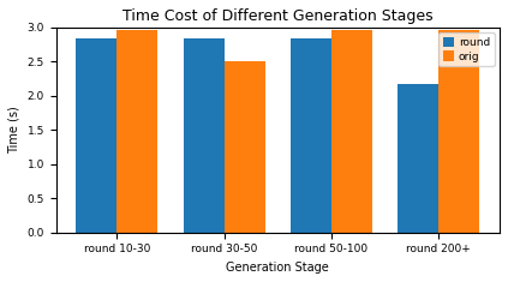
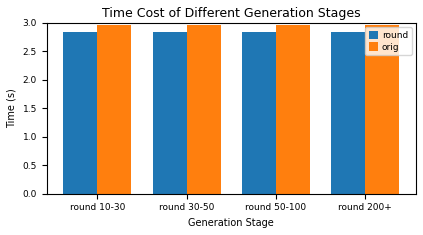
orig/round 30-50: 2.50 -> 2.95
round/round 200+: 2.16 -> 2.84
